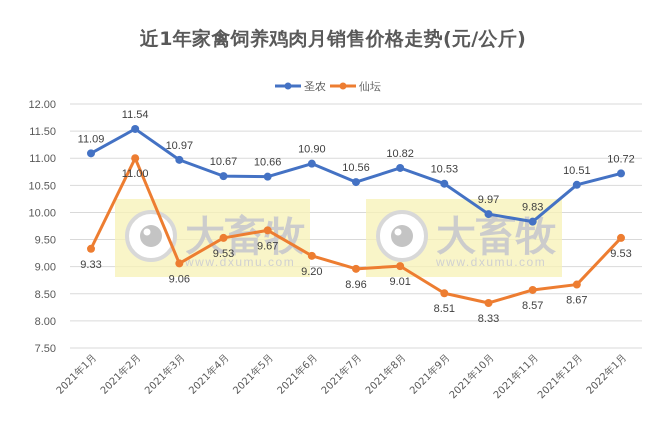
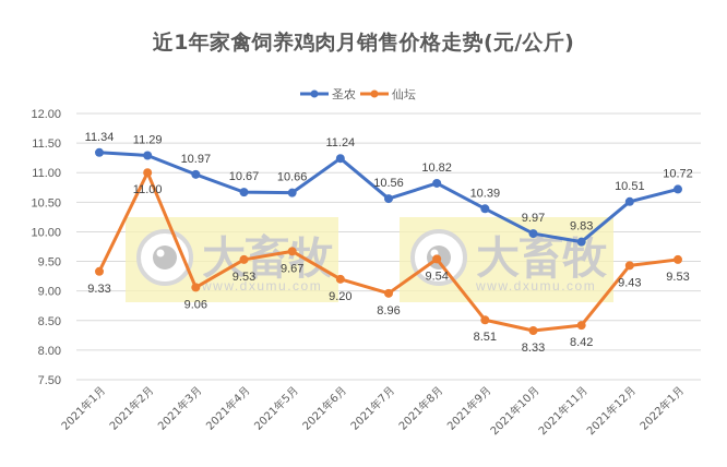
圣农/2021年1月: 11.09 -> 11.34
圣农/2021年2月: 11.54 -> 11.29
圣农/2021年6月: 10.90 -> 11.24
仙坛/2021年8月: 9.01 -> 9.54
圣农/2021年9月: 10.53 -> 10.39
仙坛/2021年11月: 8.57 -> 8.42
仙坛/2021年12月: 8.67 -> 9.43
